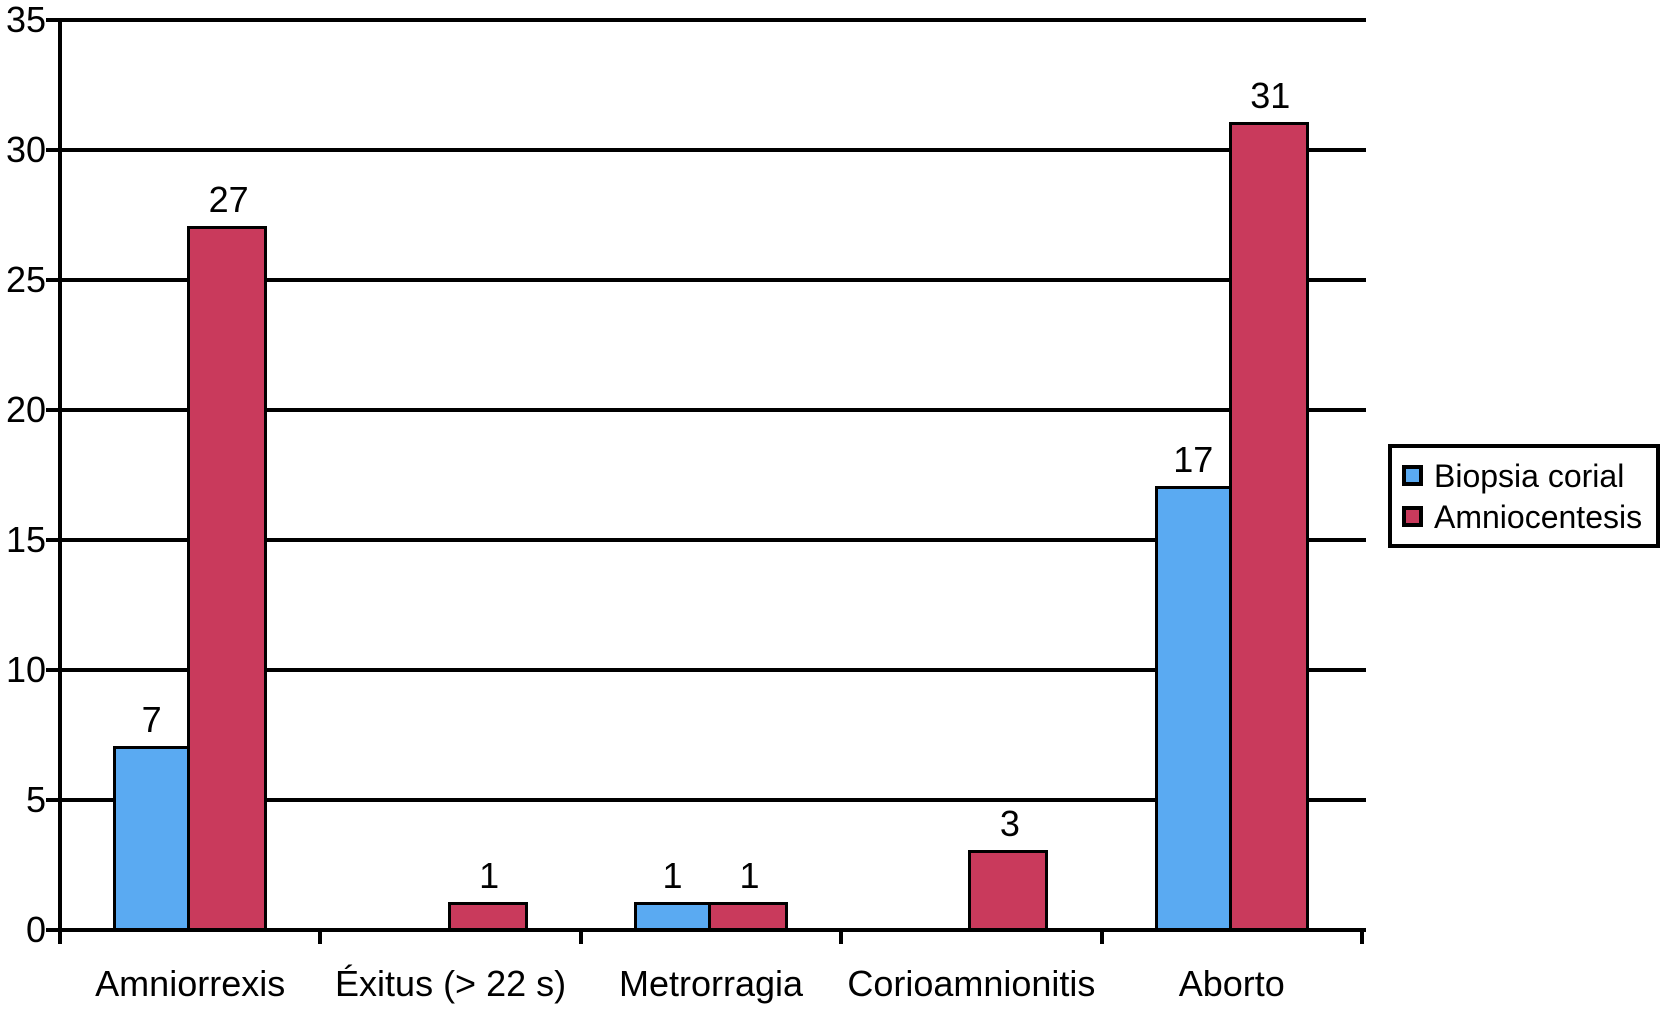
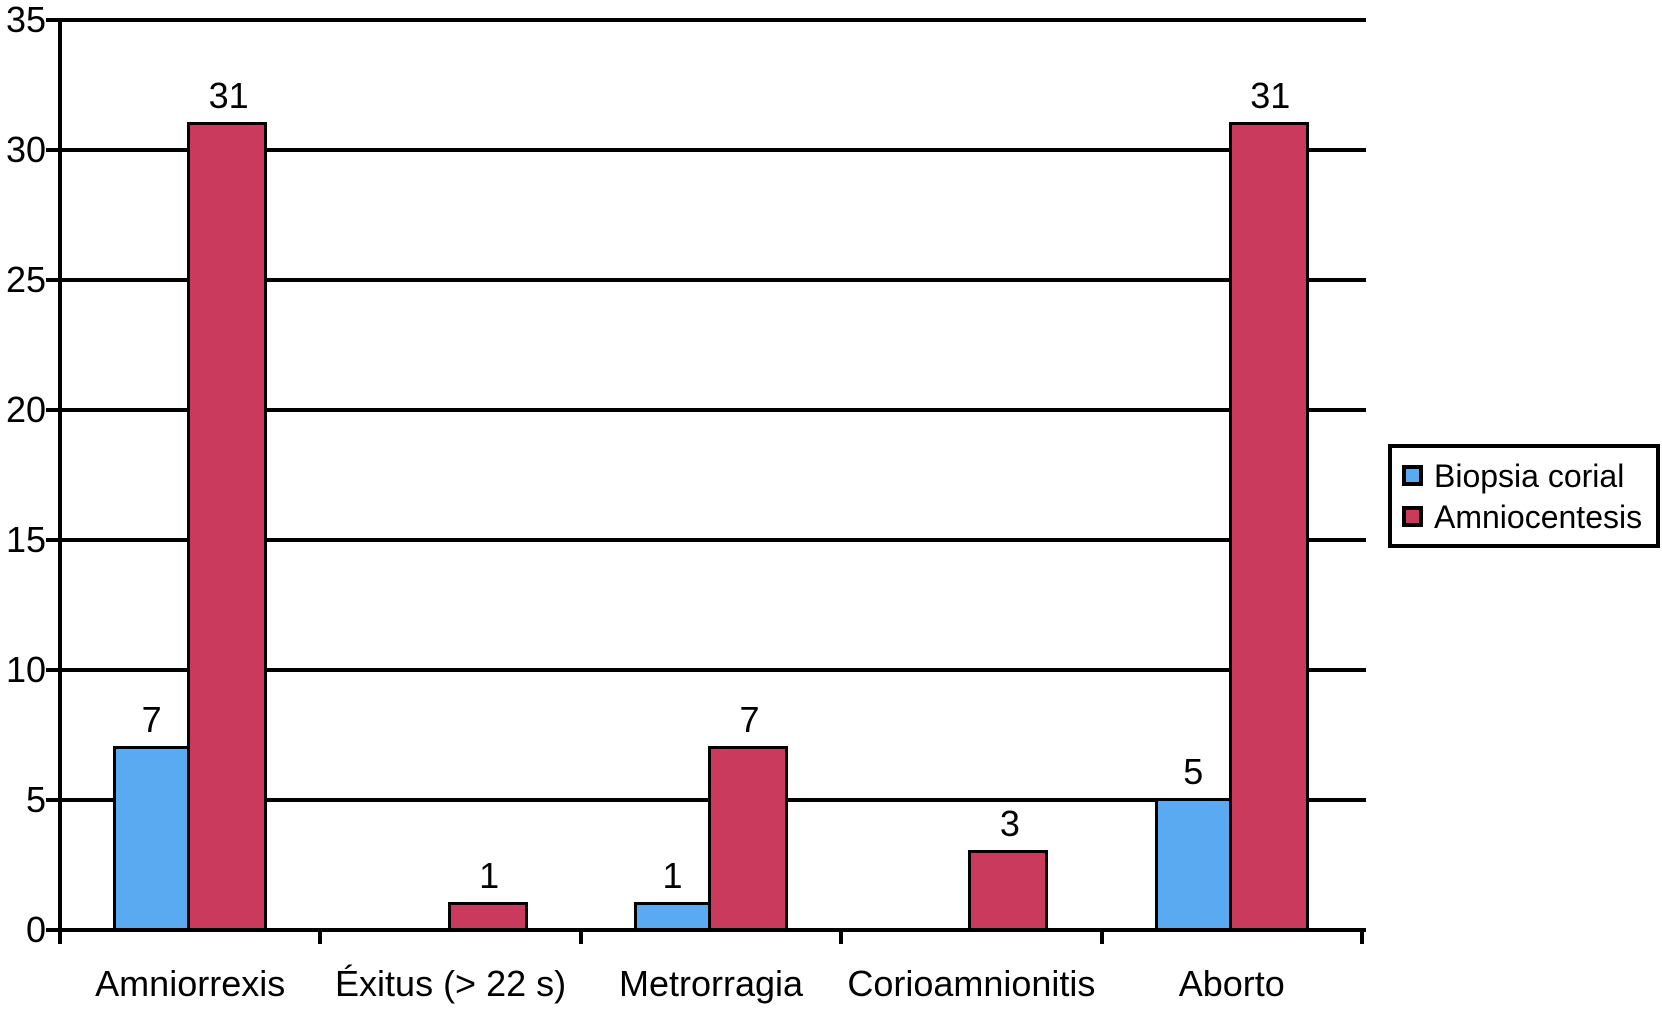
Amniocentesis/Amniorrexis: 27 -> 31
Amniocentesis/Metrorragia: 1 -> 7
Biopsia corial/Aborto: 17 -> 5
